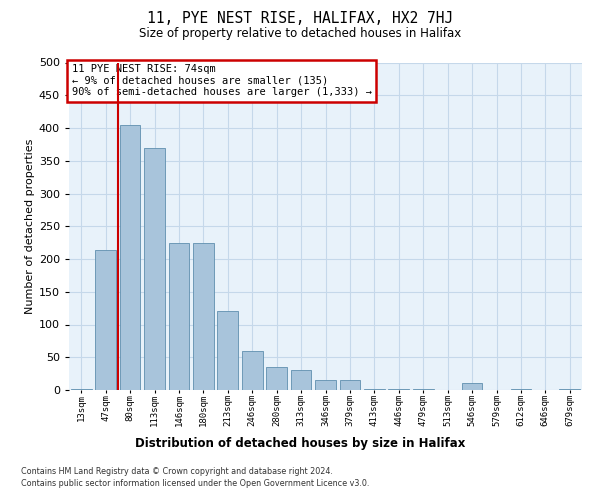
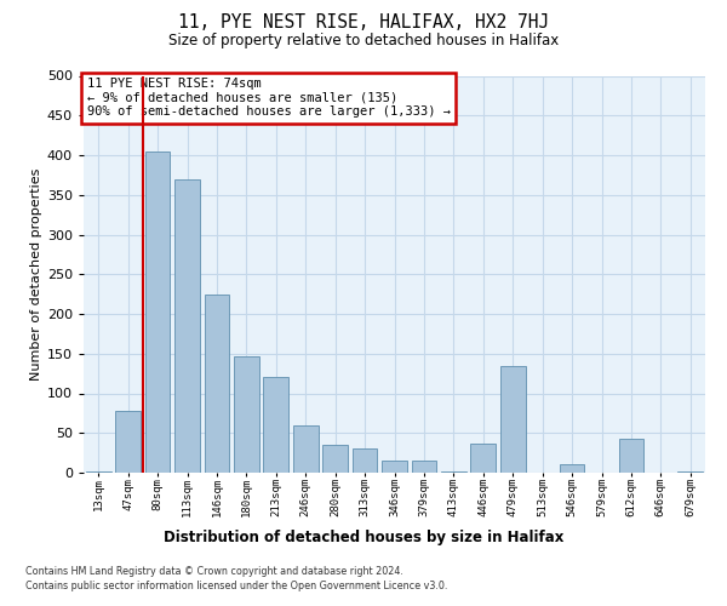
47sqm: 213 -> 78
180sqm: 225 -> 146
446sqm: 2 -> 36
479sqm: 2 -> 134
612sqm: 2 -> 42
